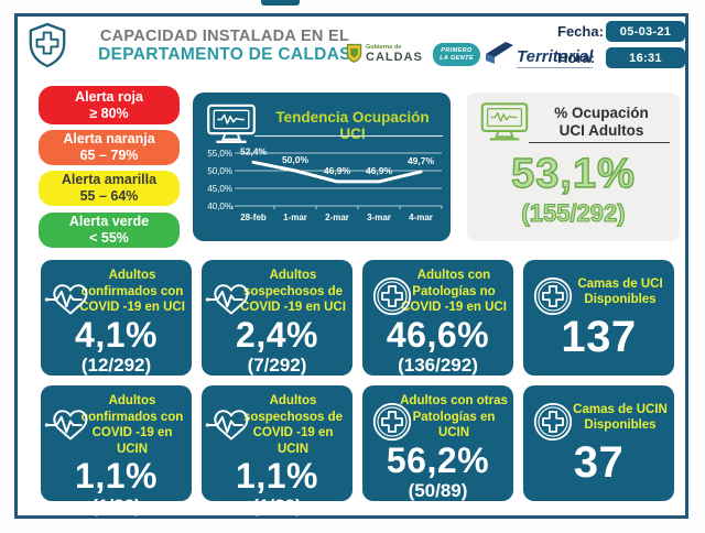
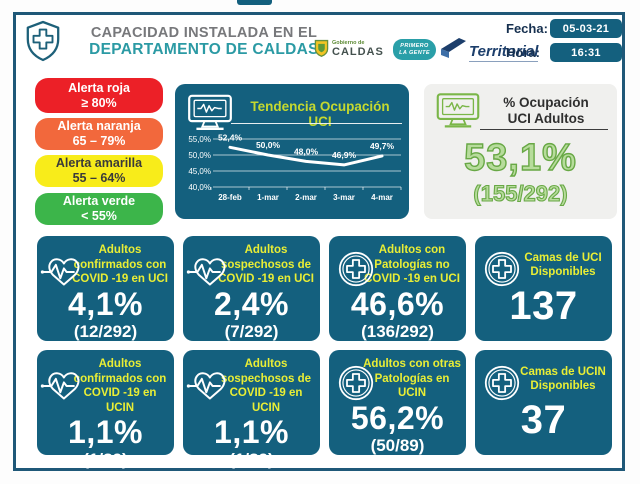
2-mar: 46,9% -> 48,0%
